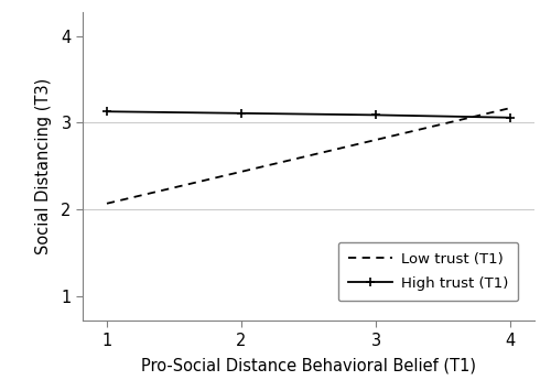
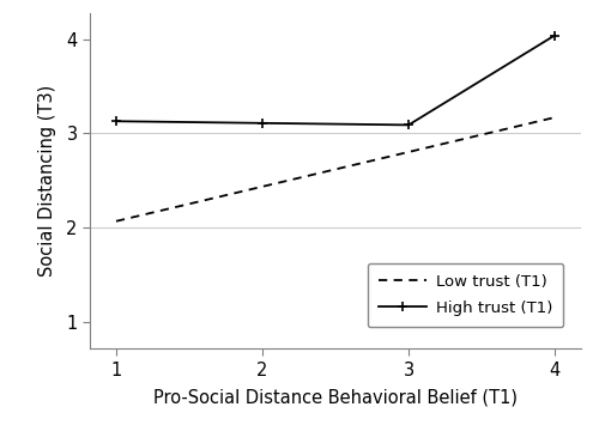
4: 3.06 -> 4.04
